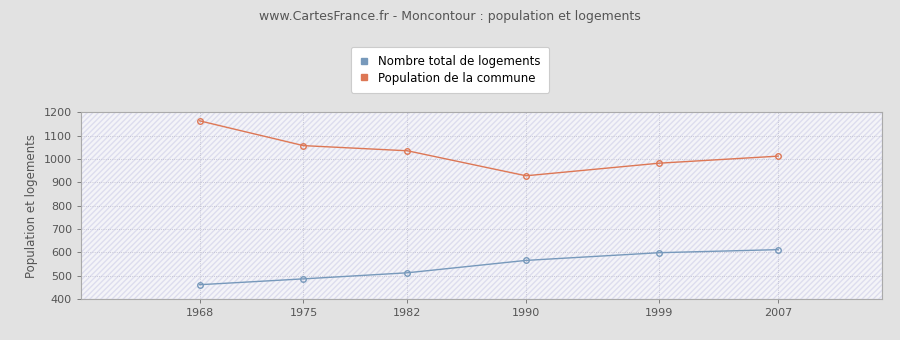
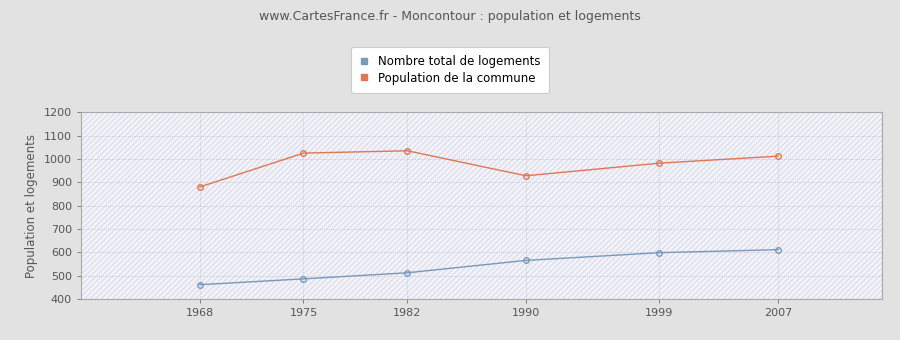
Population de la commune/1968: 1163 -> 880
Population de la commune/1975: 1057 -> 1025
